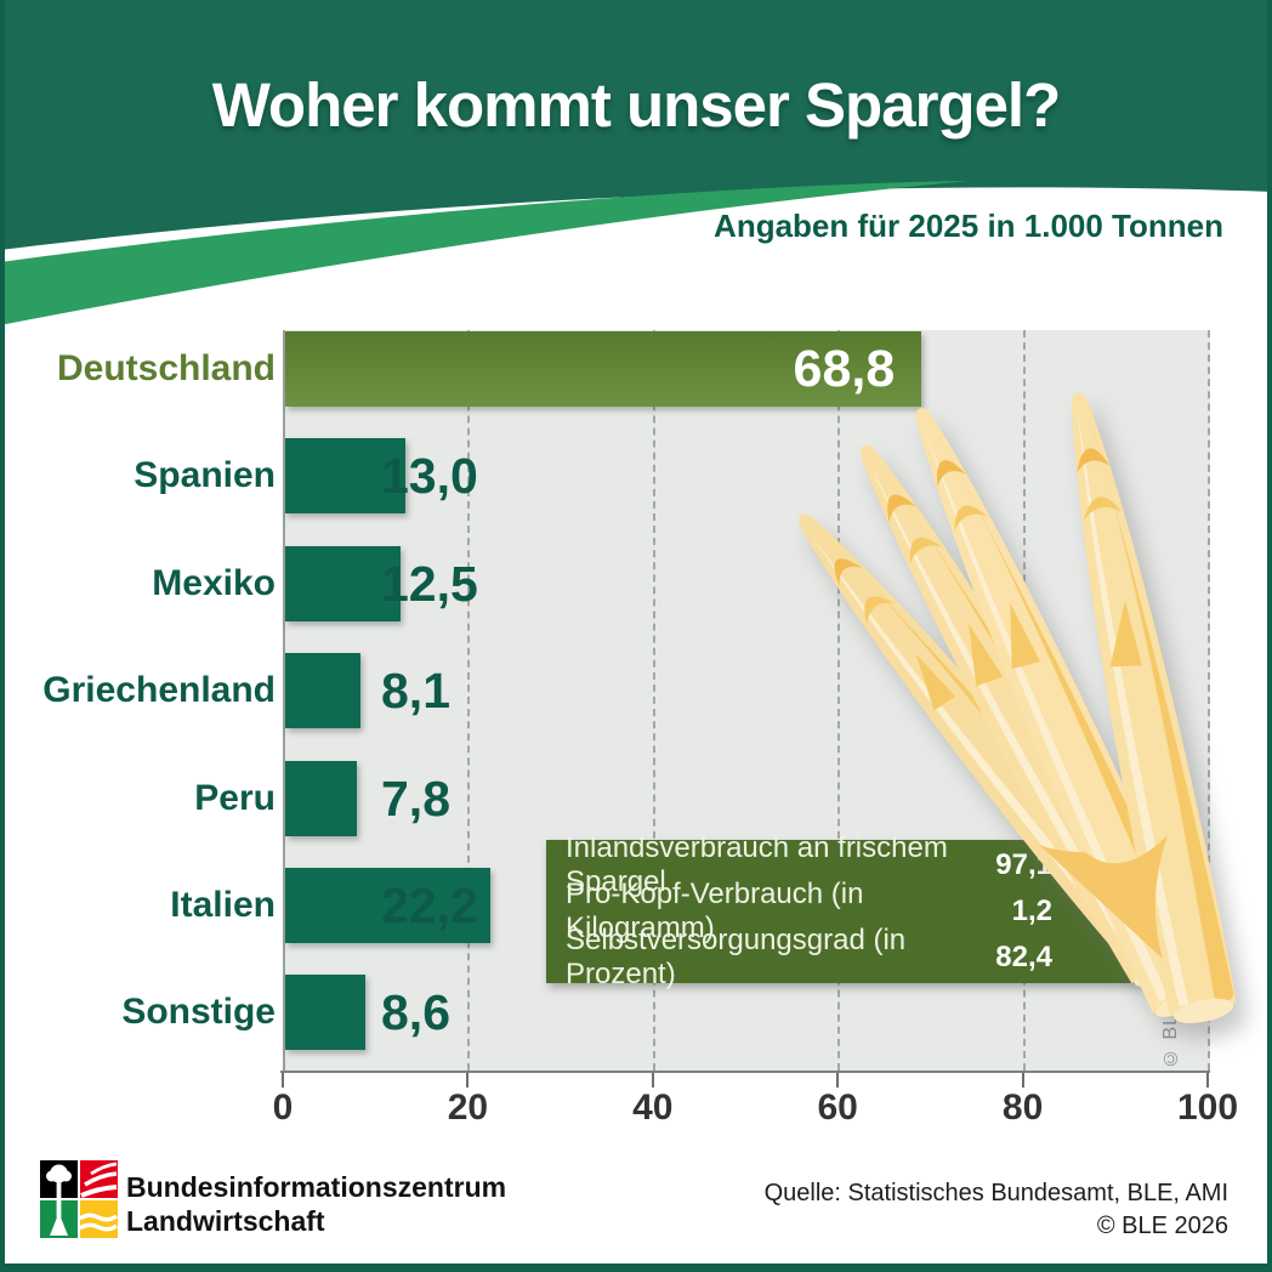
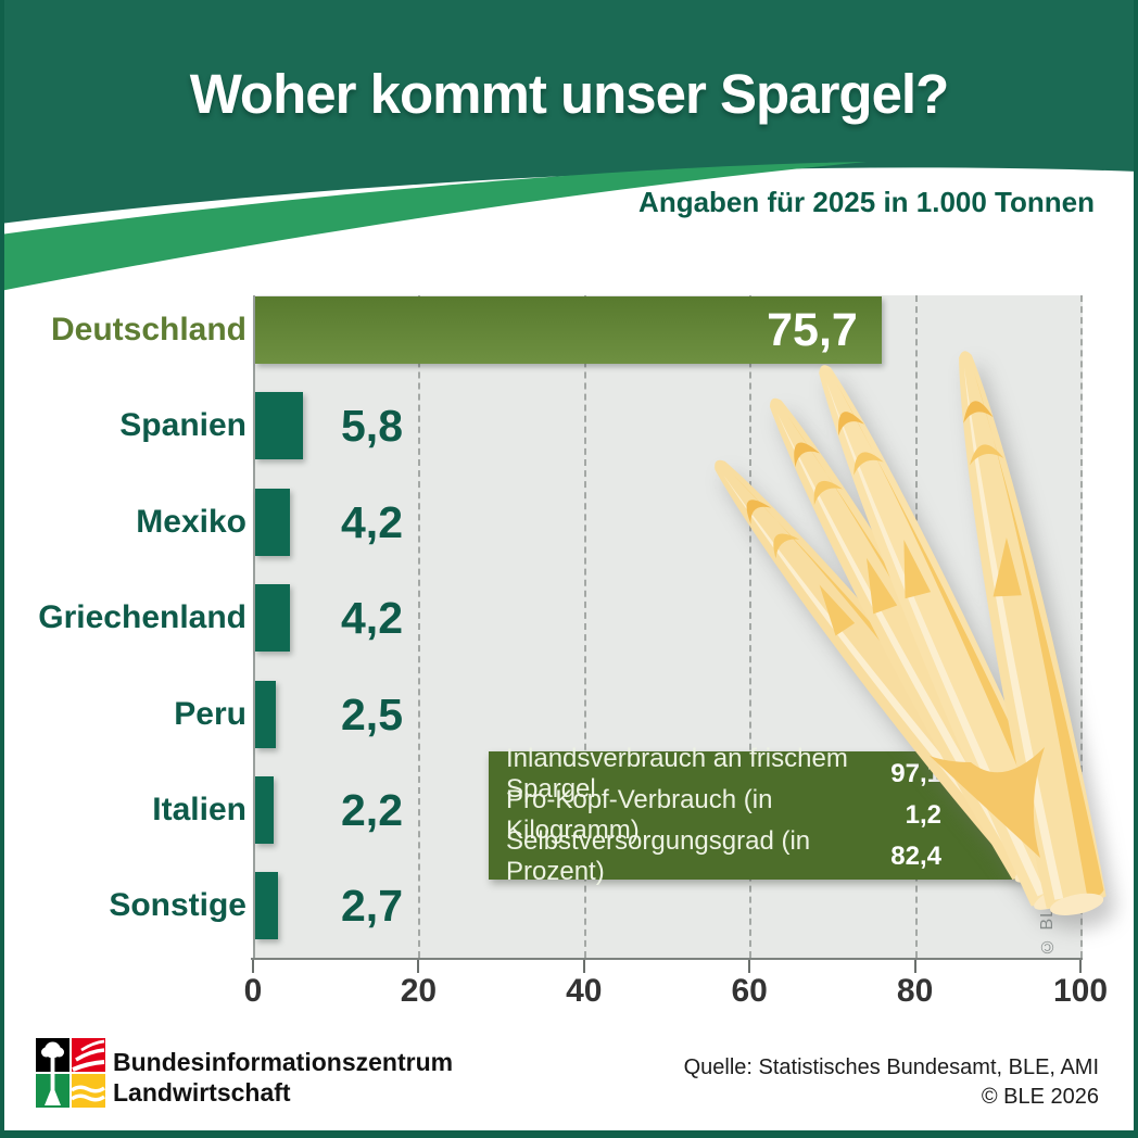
Deutschland: 68,8 -> 75,7
Spanien: 13,0 -> 5,8
Mexiko: 12,5 -> 4,2
Griechenland: 8,1 -> 4,2
Peru: 7,8 -> 2,5
Italien: 22,2 -> 2,2
Sonstige: 8,6 -> 2,7
